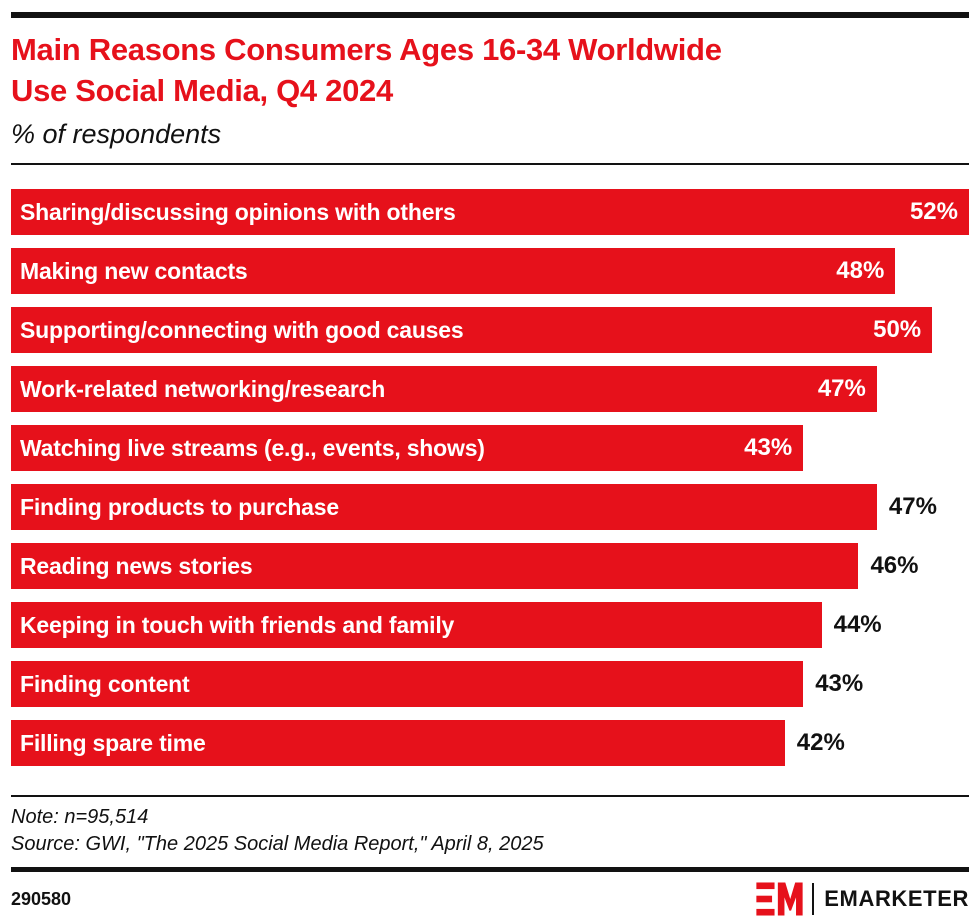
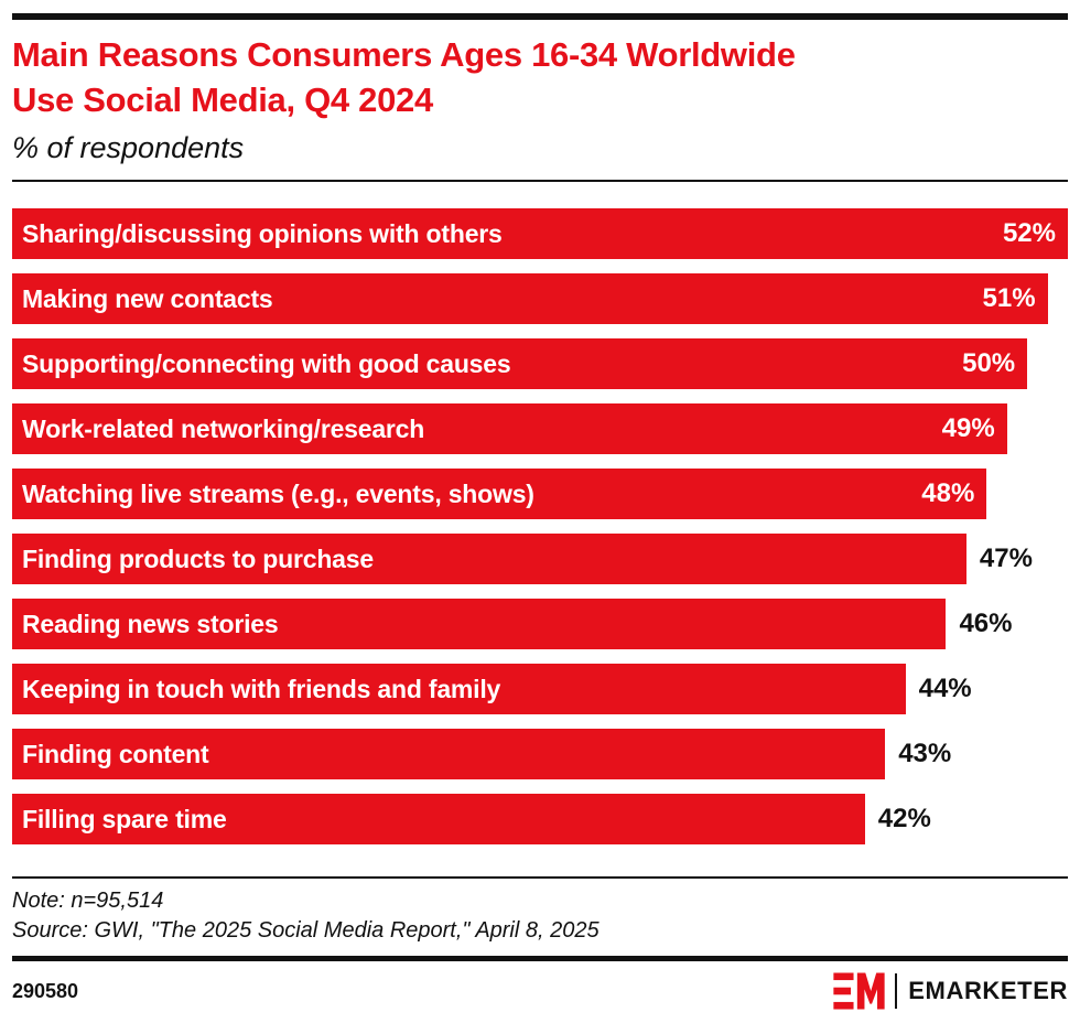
Making new contacts: 48% -> 51%
Work-related networking/research: 47% -> 49%
Watching live streams (e.g., events, shows): 43% -> 48%
